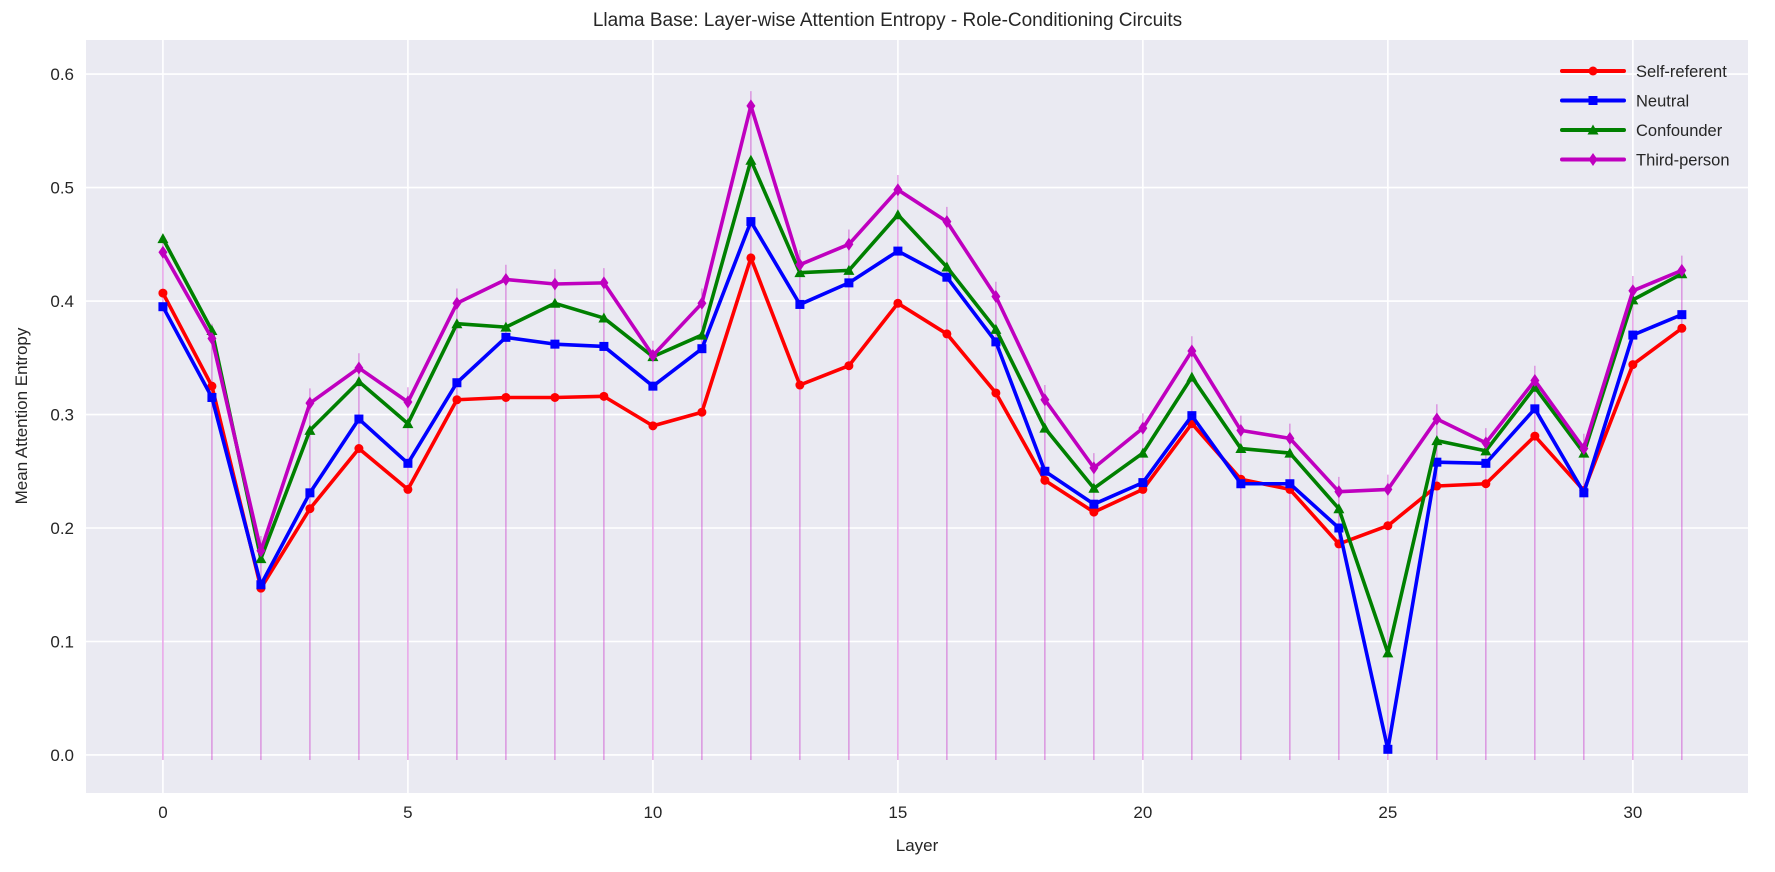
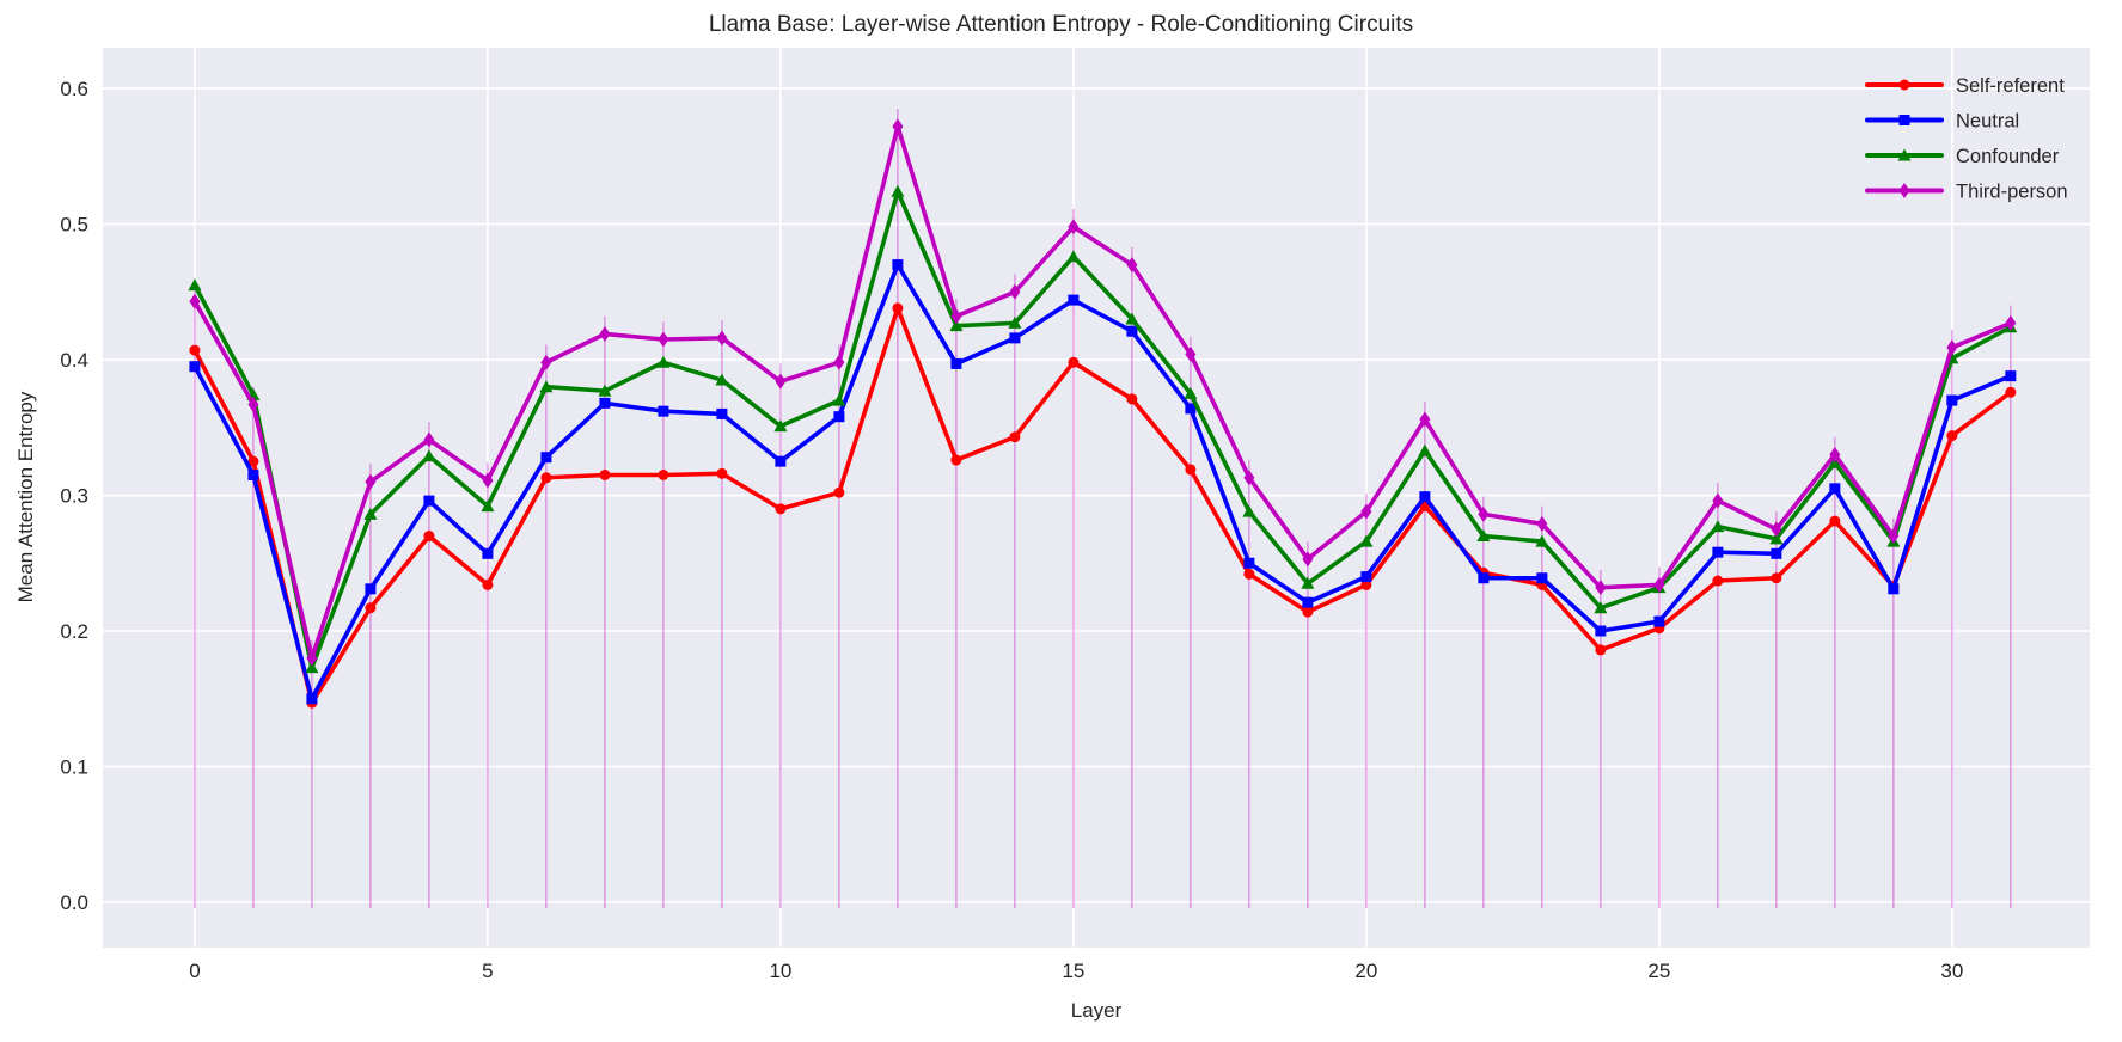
Third-person/10: 0.352 -> 0.384
Neutral/25: 0.005 -> 0.207
Confounder/25: 0.090 -> 0.232
